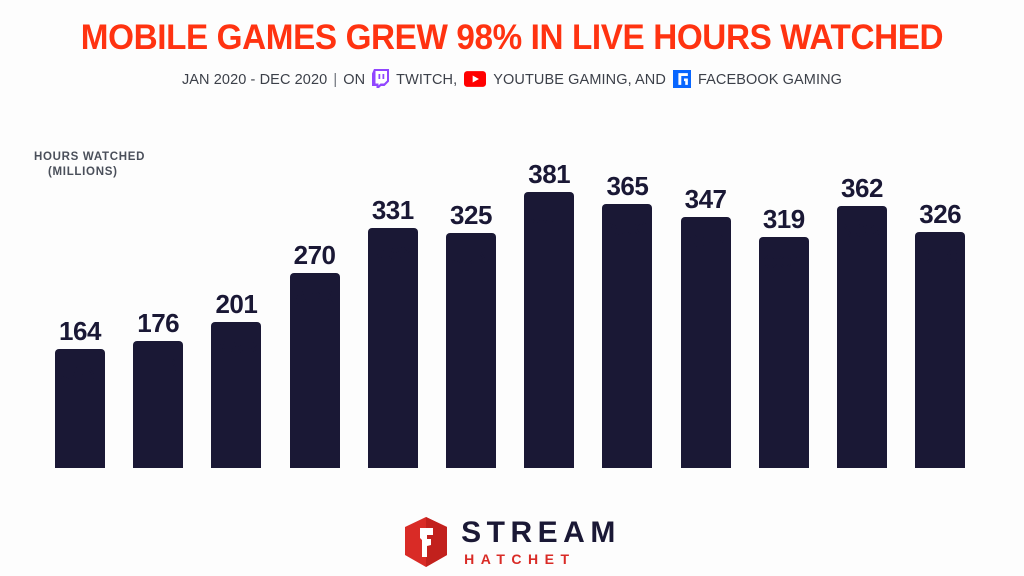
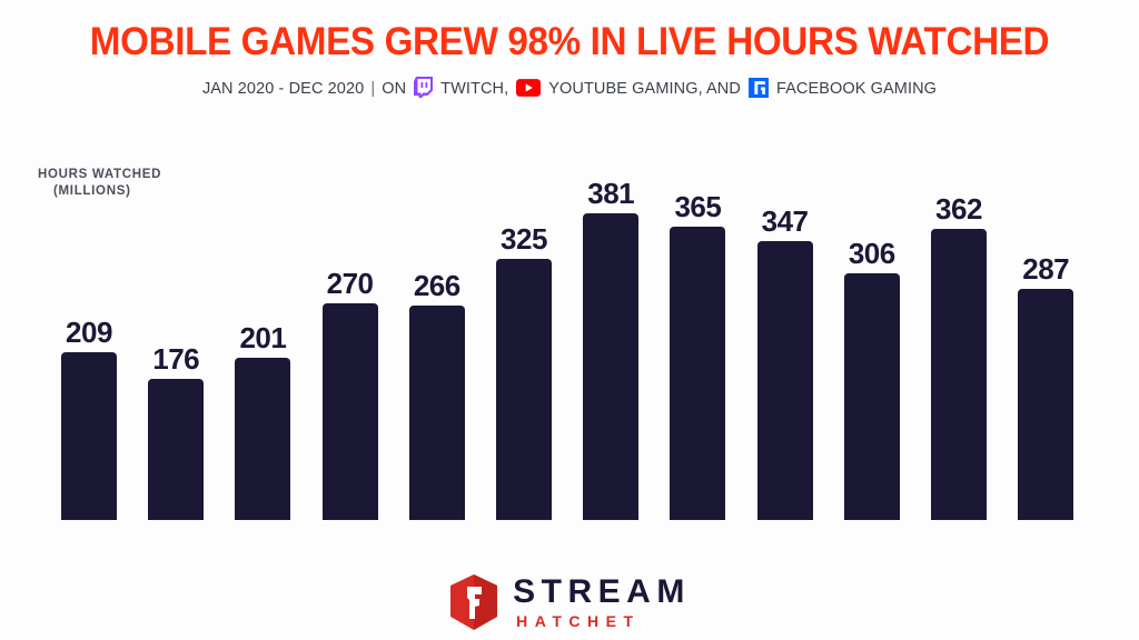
JAN: 164 -> 209
MAY: 331 -> 266
OCT: 319 -> 306
DEC: 326 -> 287
